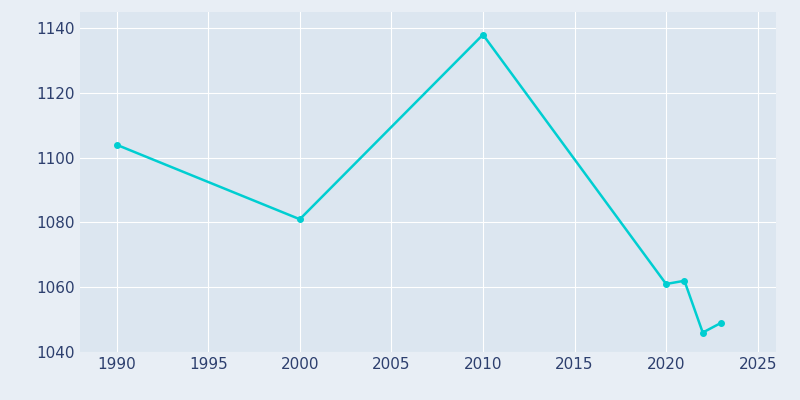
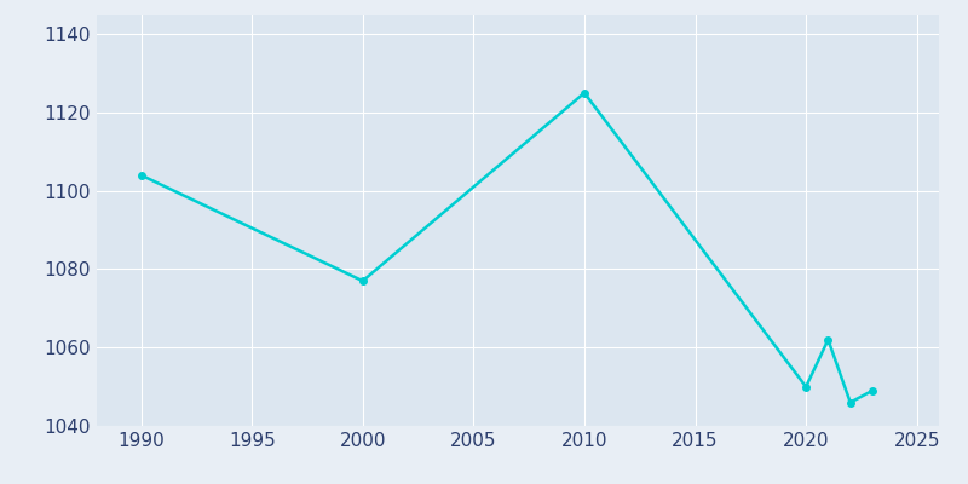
2000: 1081 -> 1077
2010: 1138 -> 1125
2020: 1061 -> 1050
